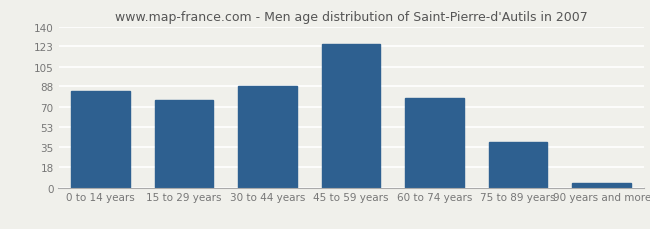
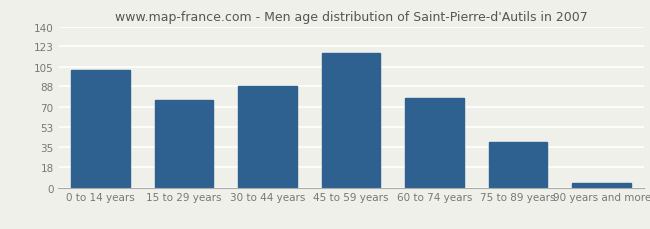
0 to 14 years: 84 -> 102
45 to 59 years: 125 -> 117
